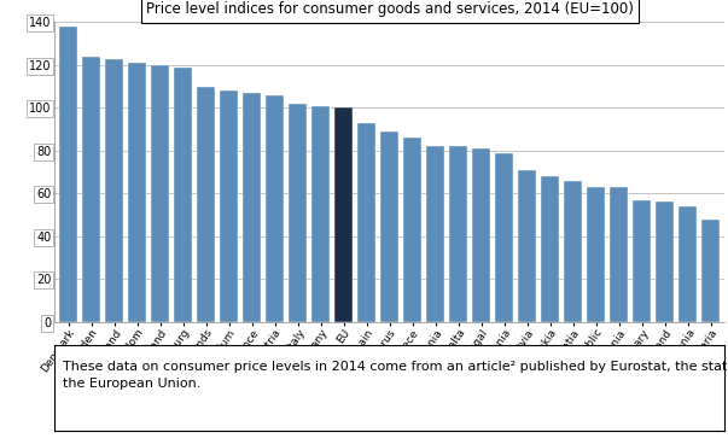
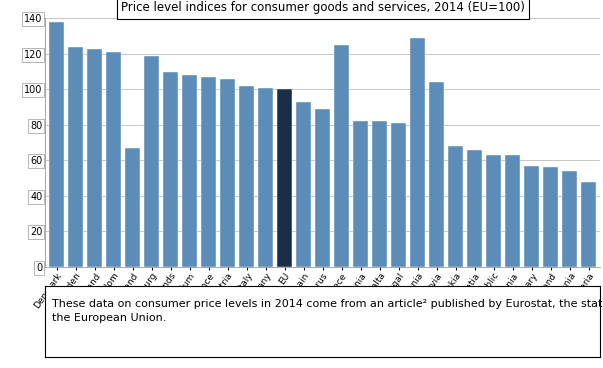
Ireland: 120 -> 67
Greece: 86 -> 125
Estonia: 79 -> 129
Latvia: 71 -> 104
